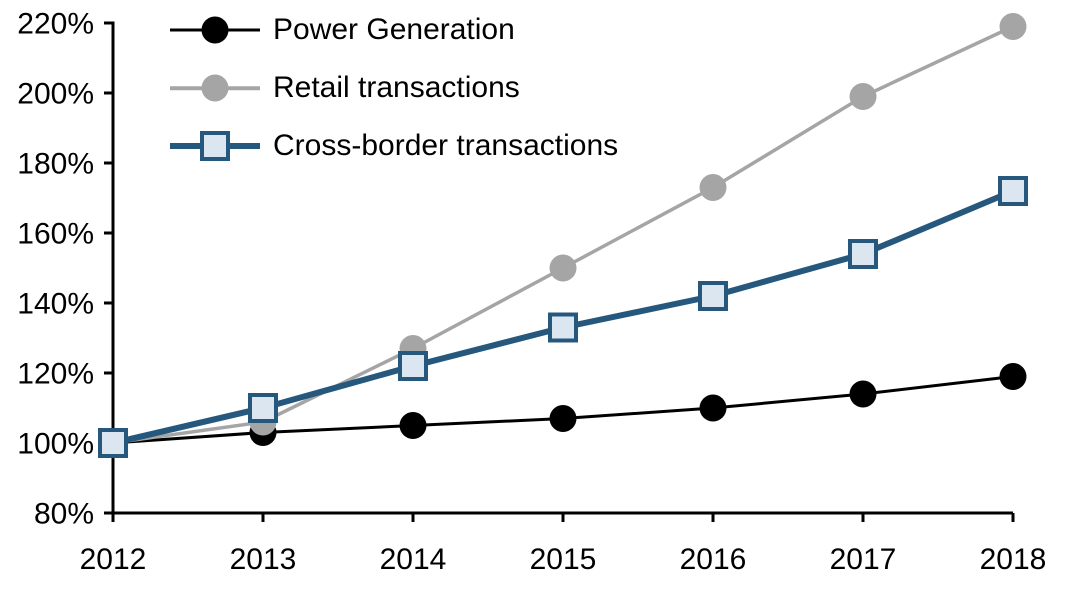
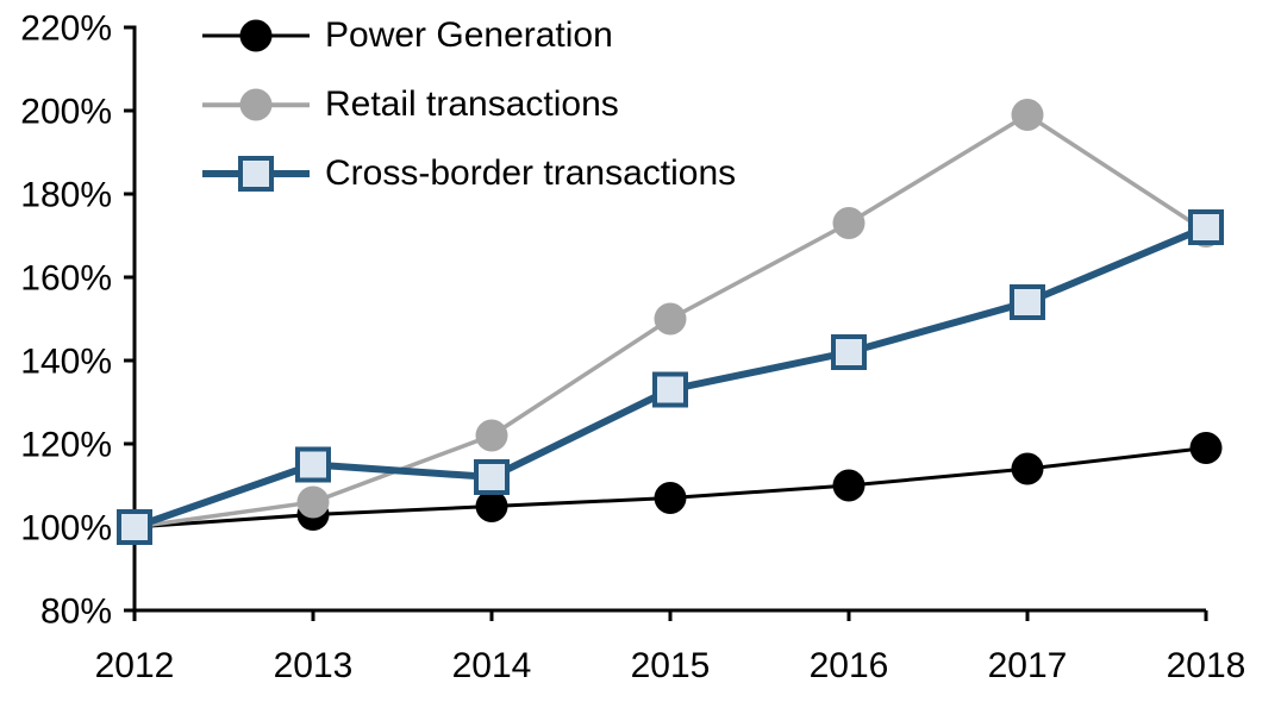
Cross-border transactions/2013: 110% -> 115%
Retail transactions/2014: 127% -> 122%
Cross-border transactions/2014: 122% -> 112%
Retail transactions/2018: 219% -> 171%
